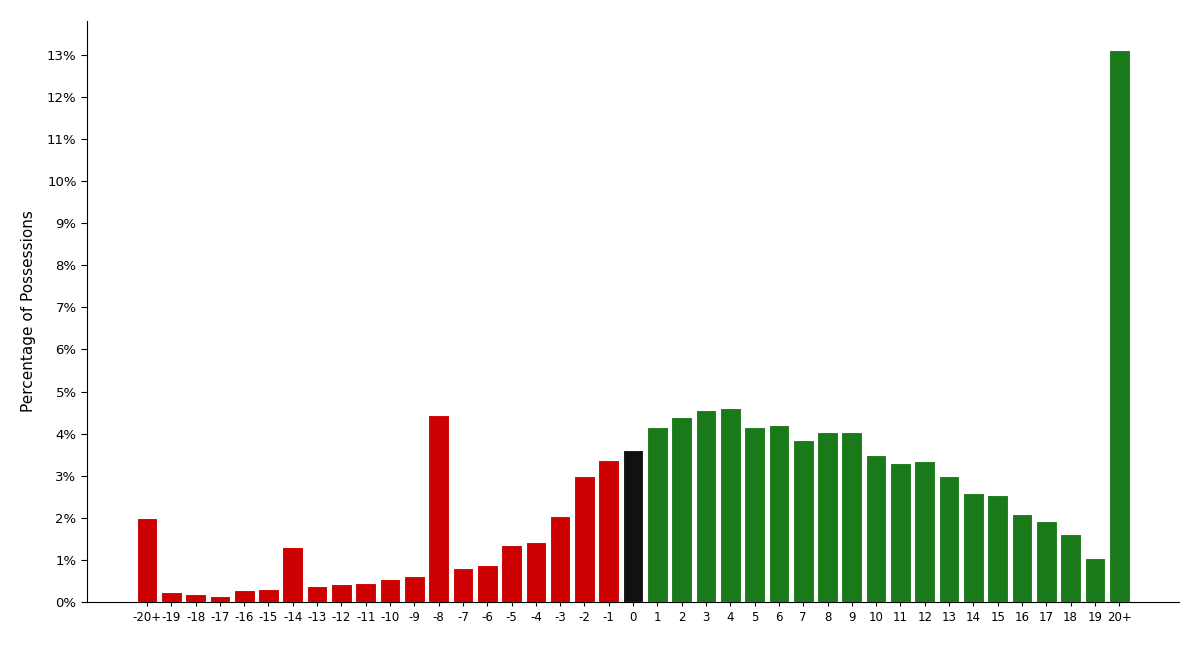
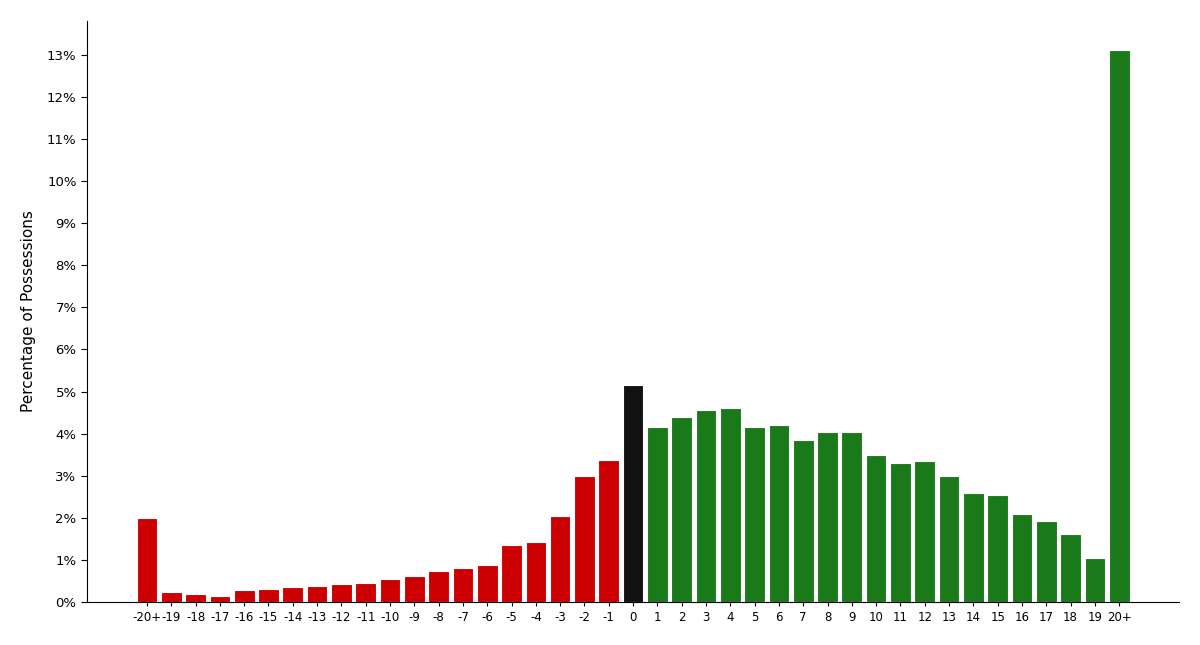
-14: 1.30% -> 0.35%
-8: 4.45% -> 0.75%
0: 3.60% -> 5.15%
